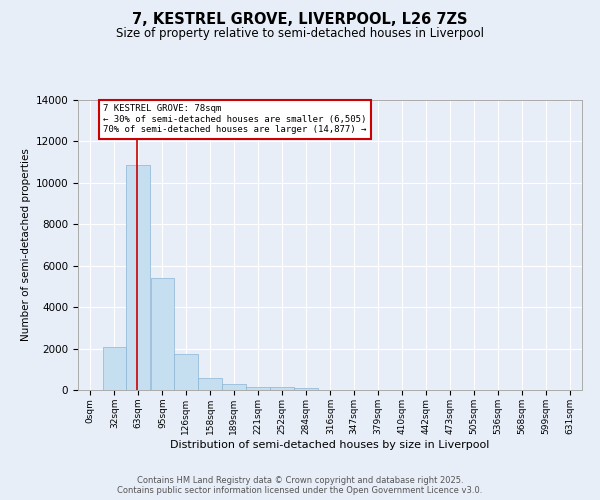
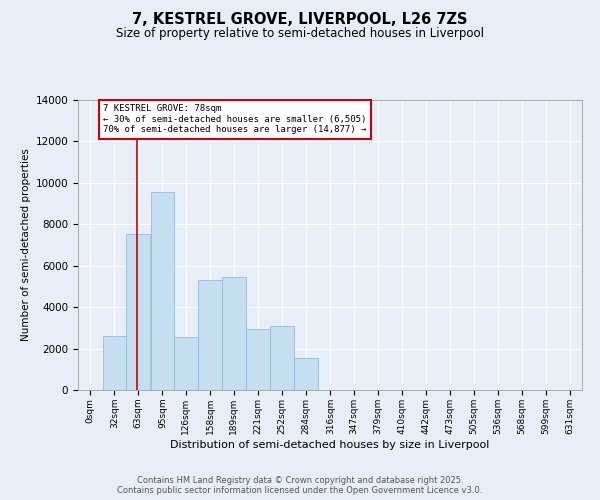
32sqm: 2100 -> 2600
63sqm: 10850 -> 7550
95sqm: 5400 -> 9550
126sqm: 1760 -> 2550
158sqm: 580 -> 5300
189sqm: 300 -> 5450
221sqm: 130 -> 2950
252sqm: 130 -> 3100
284sqm: 80 -> 1550
